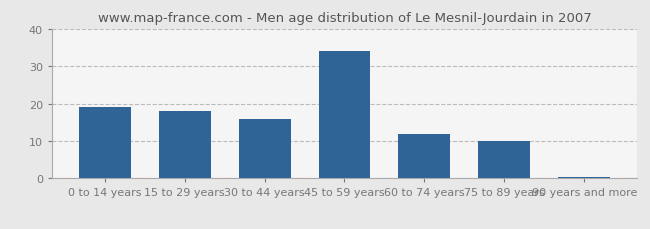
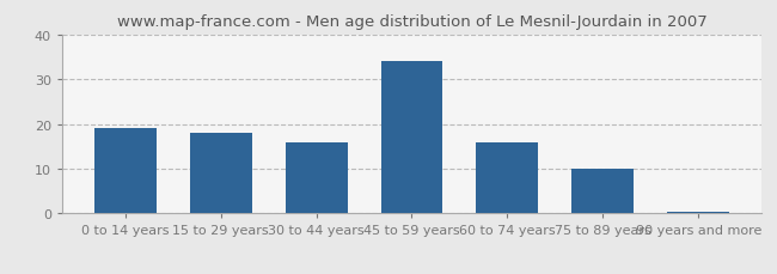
60 to 74 years: 12.0 -> 16.0
